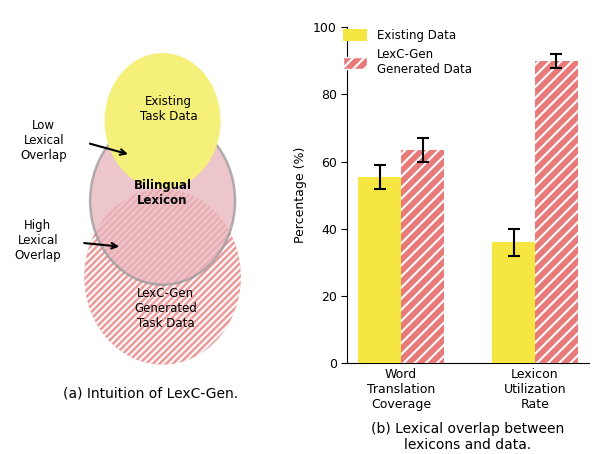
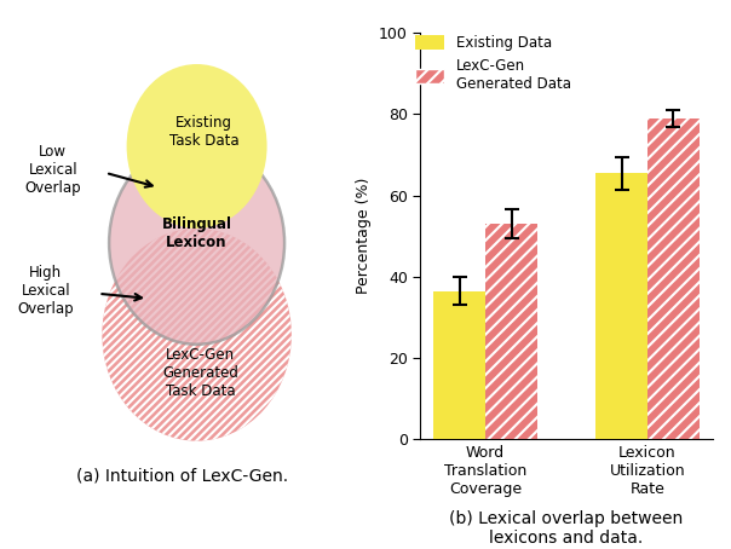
Existing Data/Word Translation Coverage: 55.5 -> 36.5
LexC-Gen Generated Data/Word Translation Coverage: 63.5 -> 53.0
Existing Data/Lexicon Utilization Rate: 36.0 -> 65.5
LexC-Gen Generated Data/Lexicon Utilization Rate: 90.0 -> 79.0
